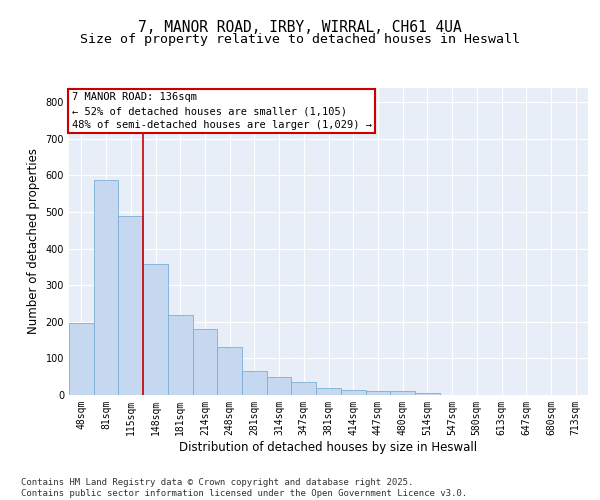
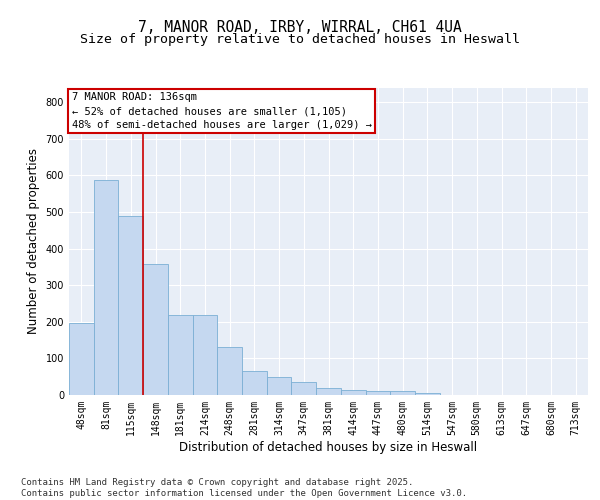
214sqm: 180 -> 218
